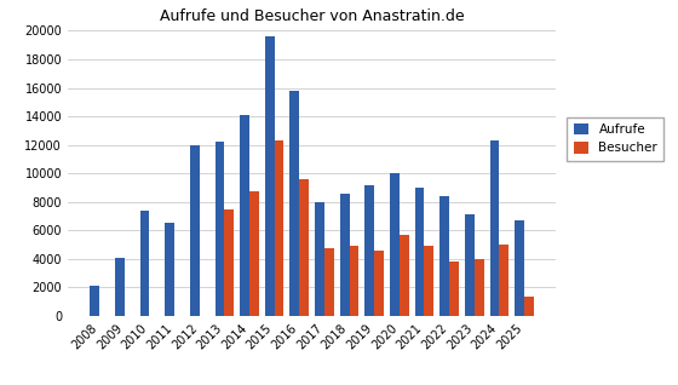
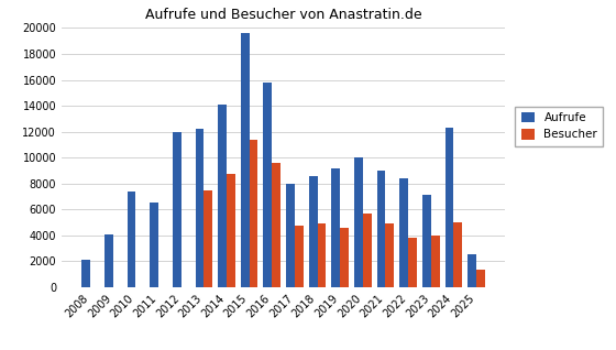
Besucher/2015: 12300 -> 11400
Aufrufe/2025: 6700 -> 2500
